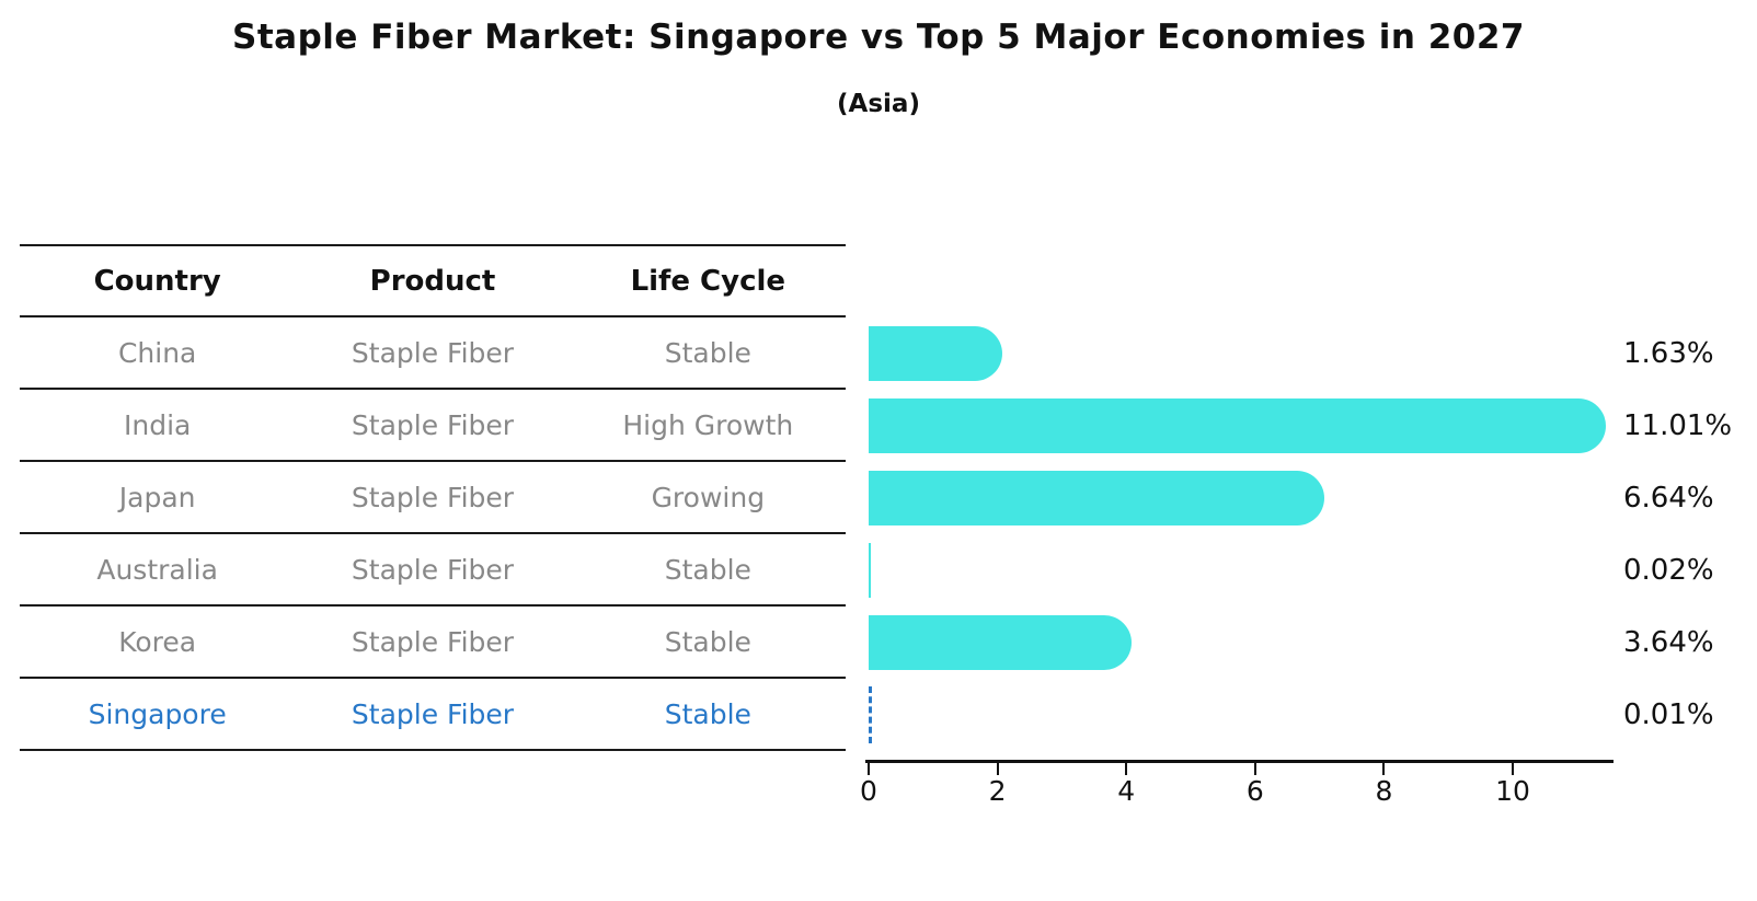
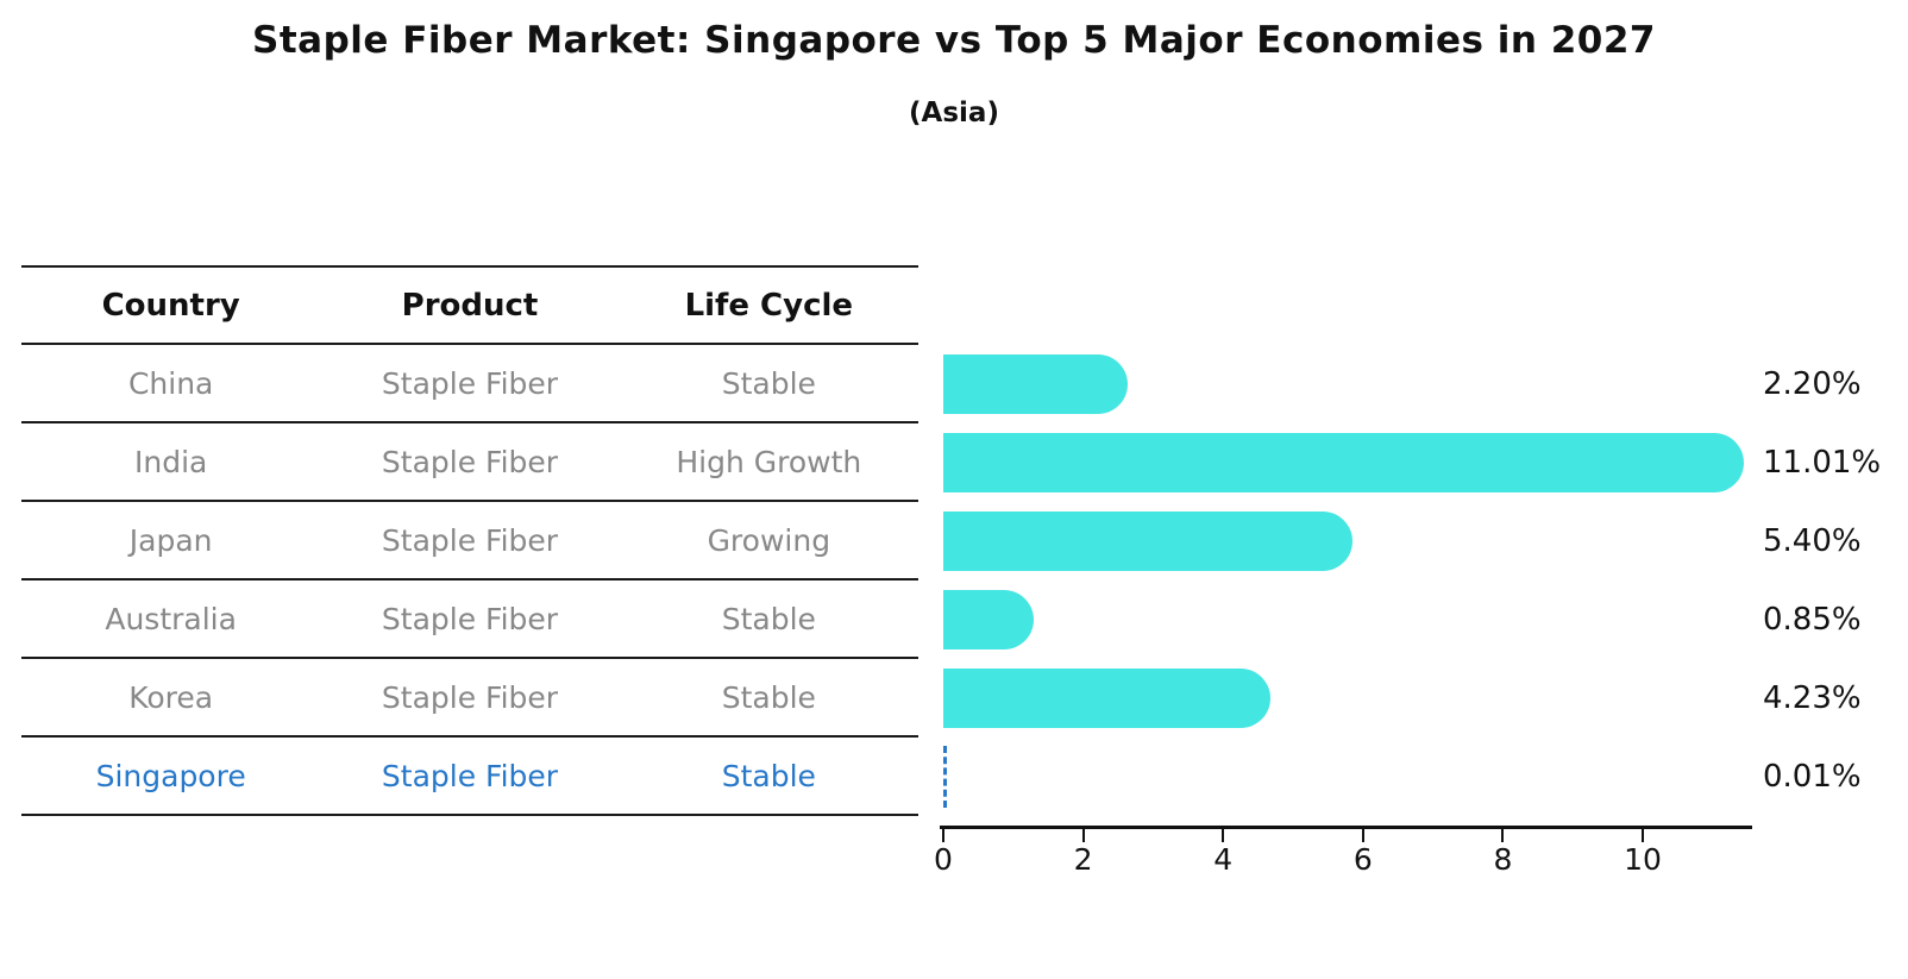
China: 1.63% -> 2.20%
Japan: 6.64% -> 5.40%
Australia: 0.02% -> 0.85%
Korea: 3.64% -> 4.23%
